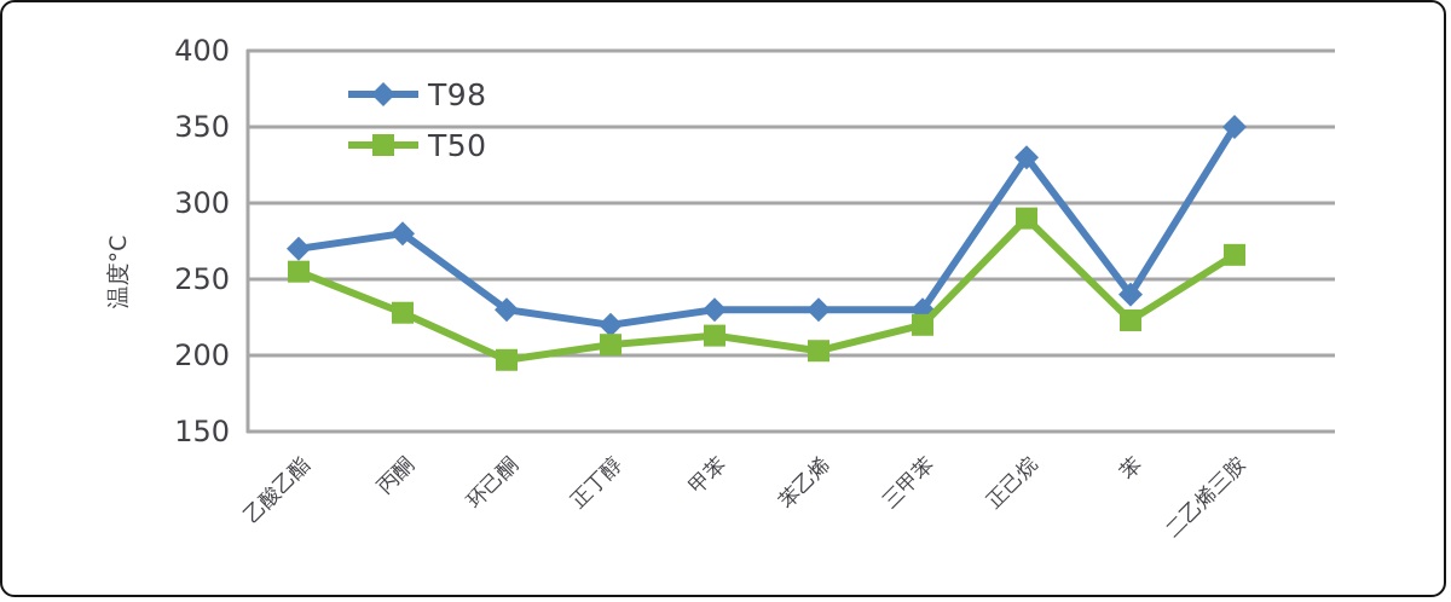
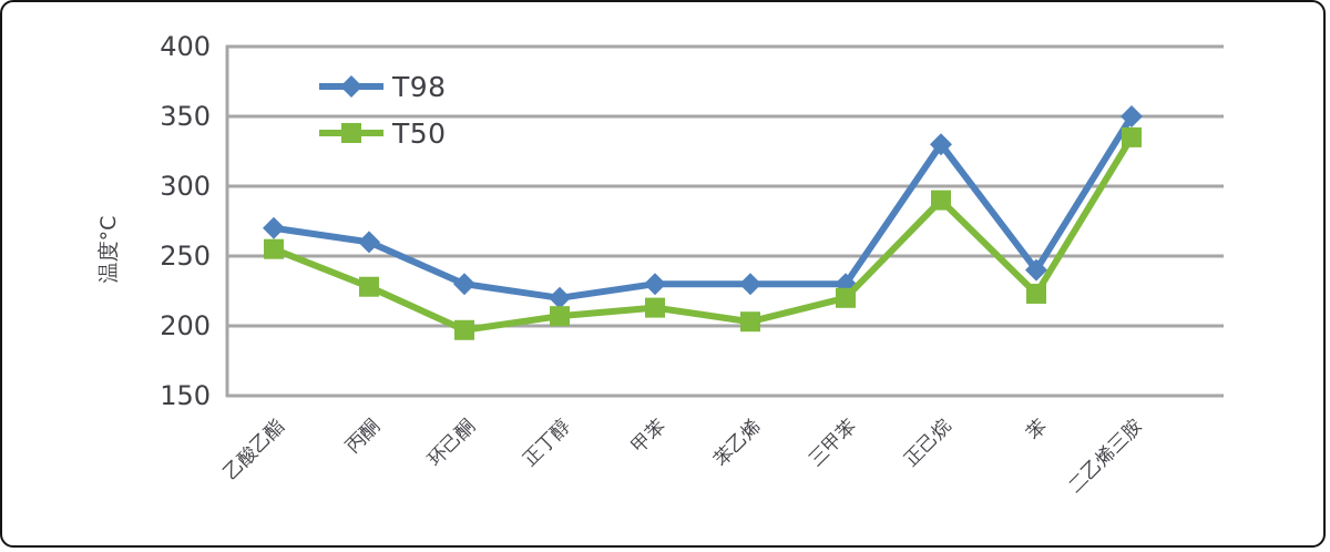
T98/丙酮: 280 -> 260
T50/二乙烯三胺: 266 -> 335
